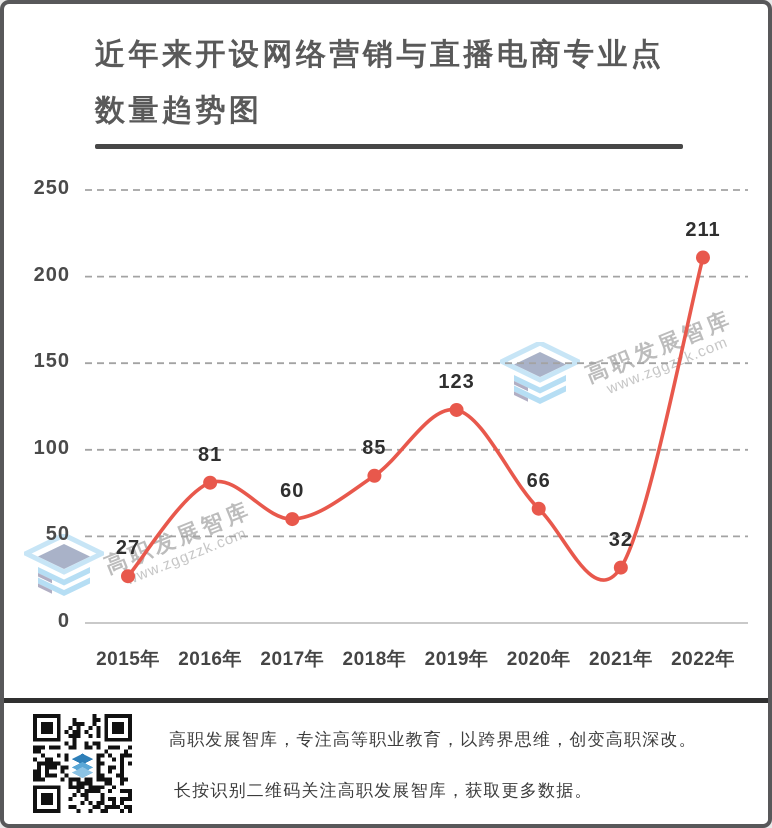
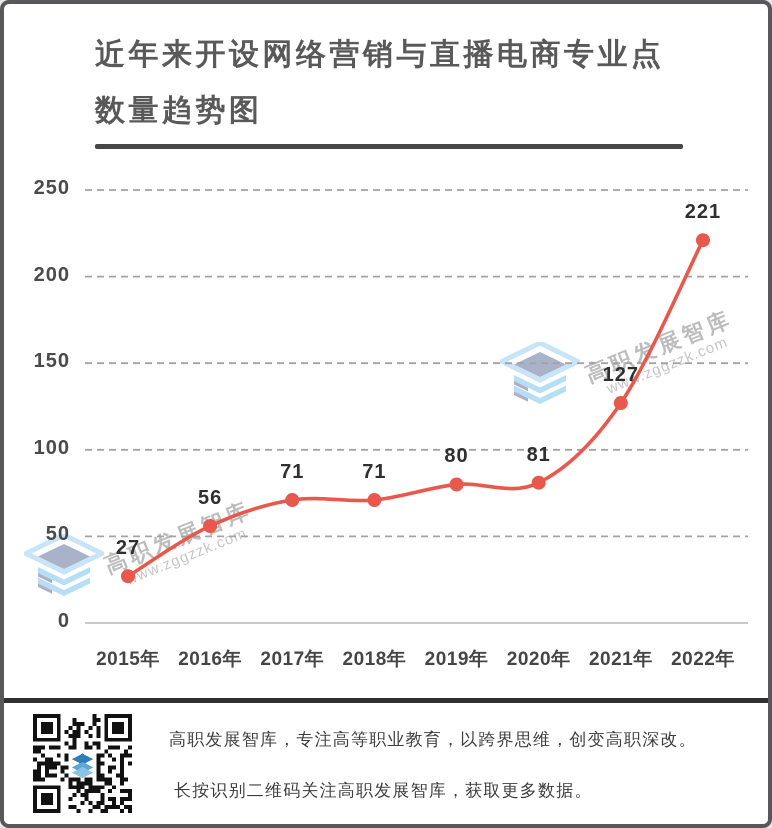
2016年: 81 -> 56
2017年: 60 -> 71
2018年: 85 -> 71
2019年: 123 -> 80
2020年: 66 -> 81
2021年: 32 -> 127
2022年: 211 -> 221
